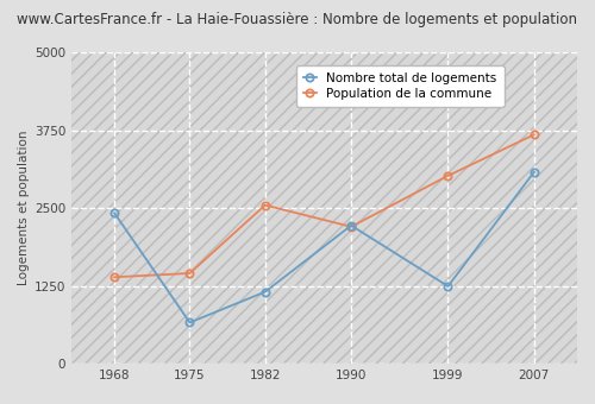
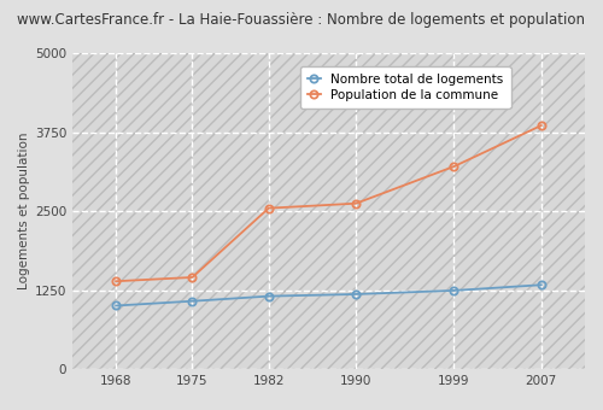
Nombre total de logements/1968: 2420 -> 1000
Nombre total de logements/1975: 660 -> 1080
Nombre total de logements/1990: 2220 -> 1180
Population de la commune/1990: 2200 -> 2620
Population de la commune/1999: 3020 -> 3210
Nombre total de logements/2007: 3080 -> 1330
Population de la commune/2007: 3680 -> 3860
